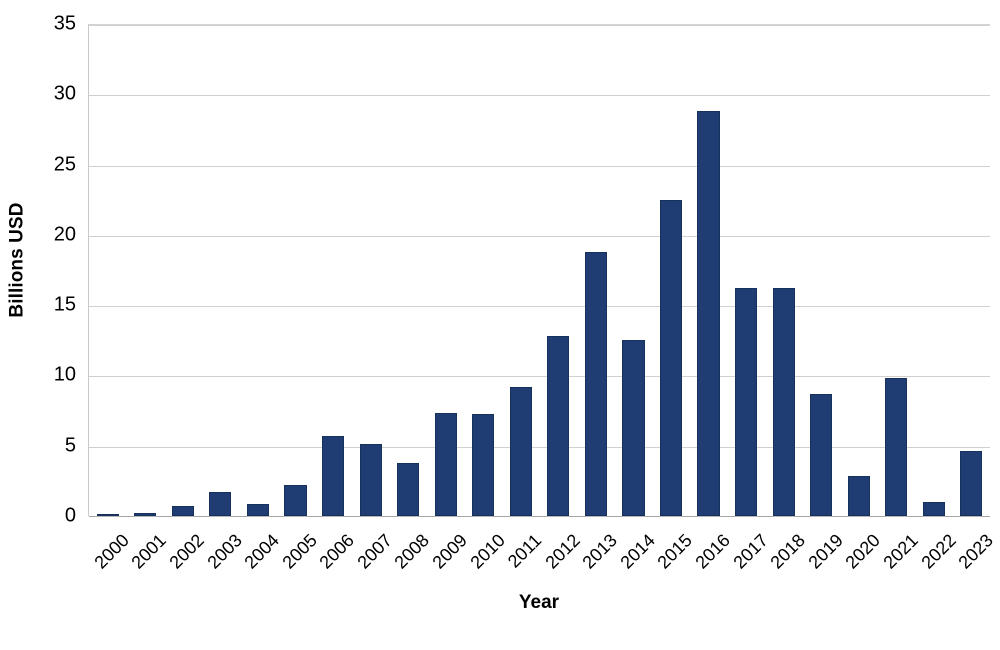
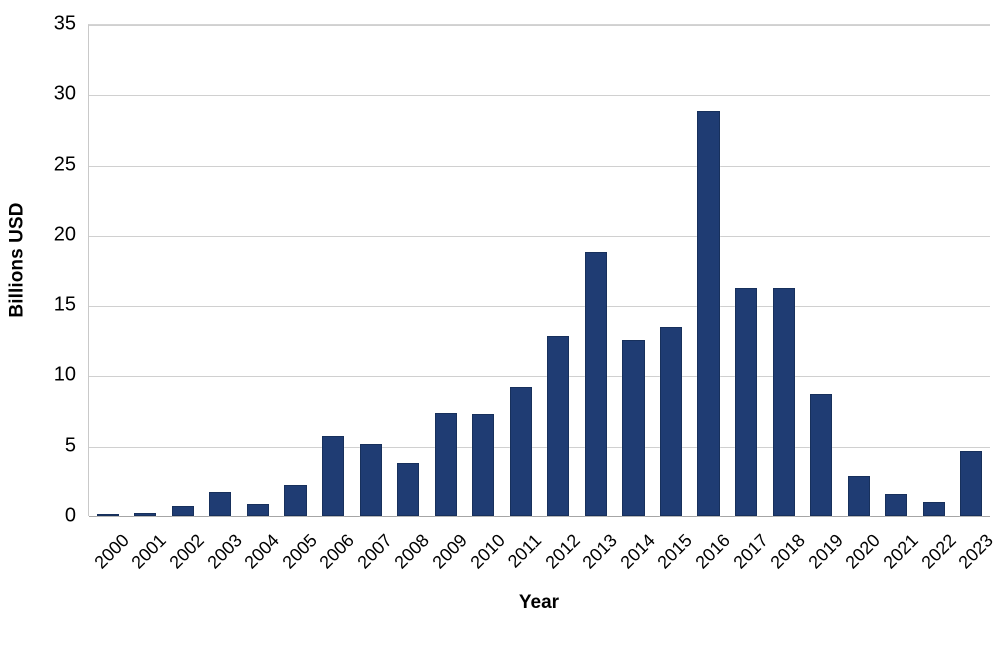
2015: 22.5 -> 13.4
2021: 9.8 -> 1.6
